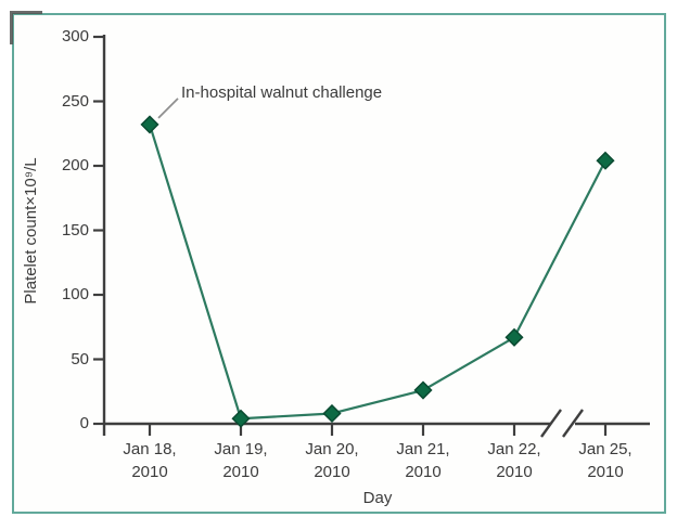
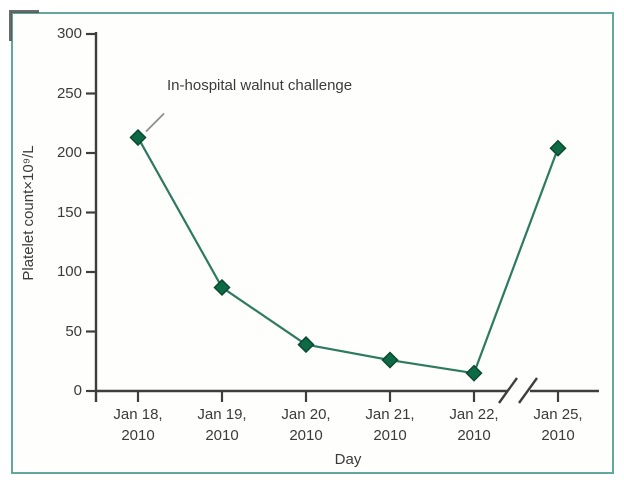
Jan 18, 2010: 232 -> 213
Jan 19, 2010: 4 -> 87
Jan 20, 2010: 8 -> 39
Jan 22, 2010: 67 -> 15
